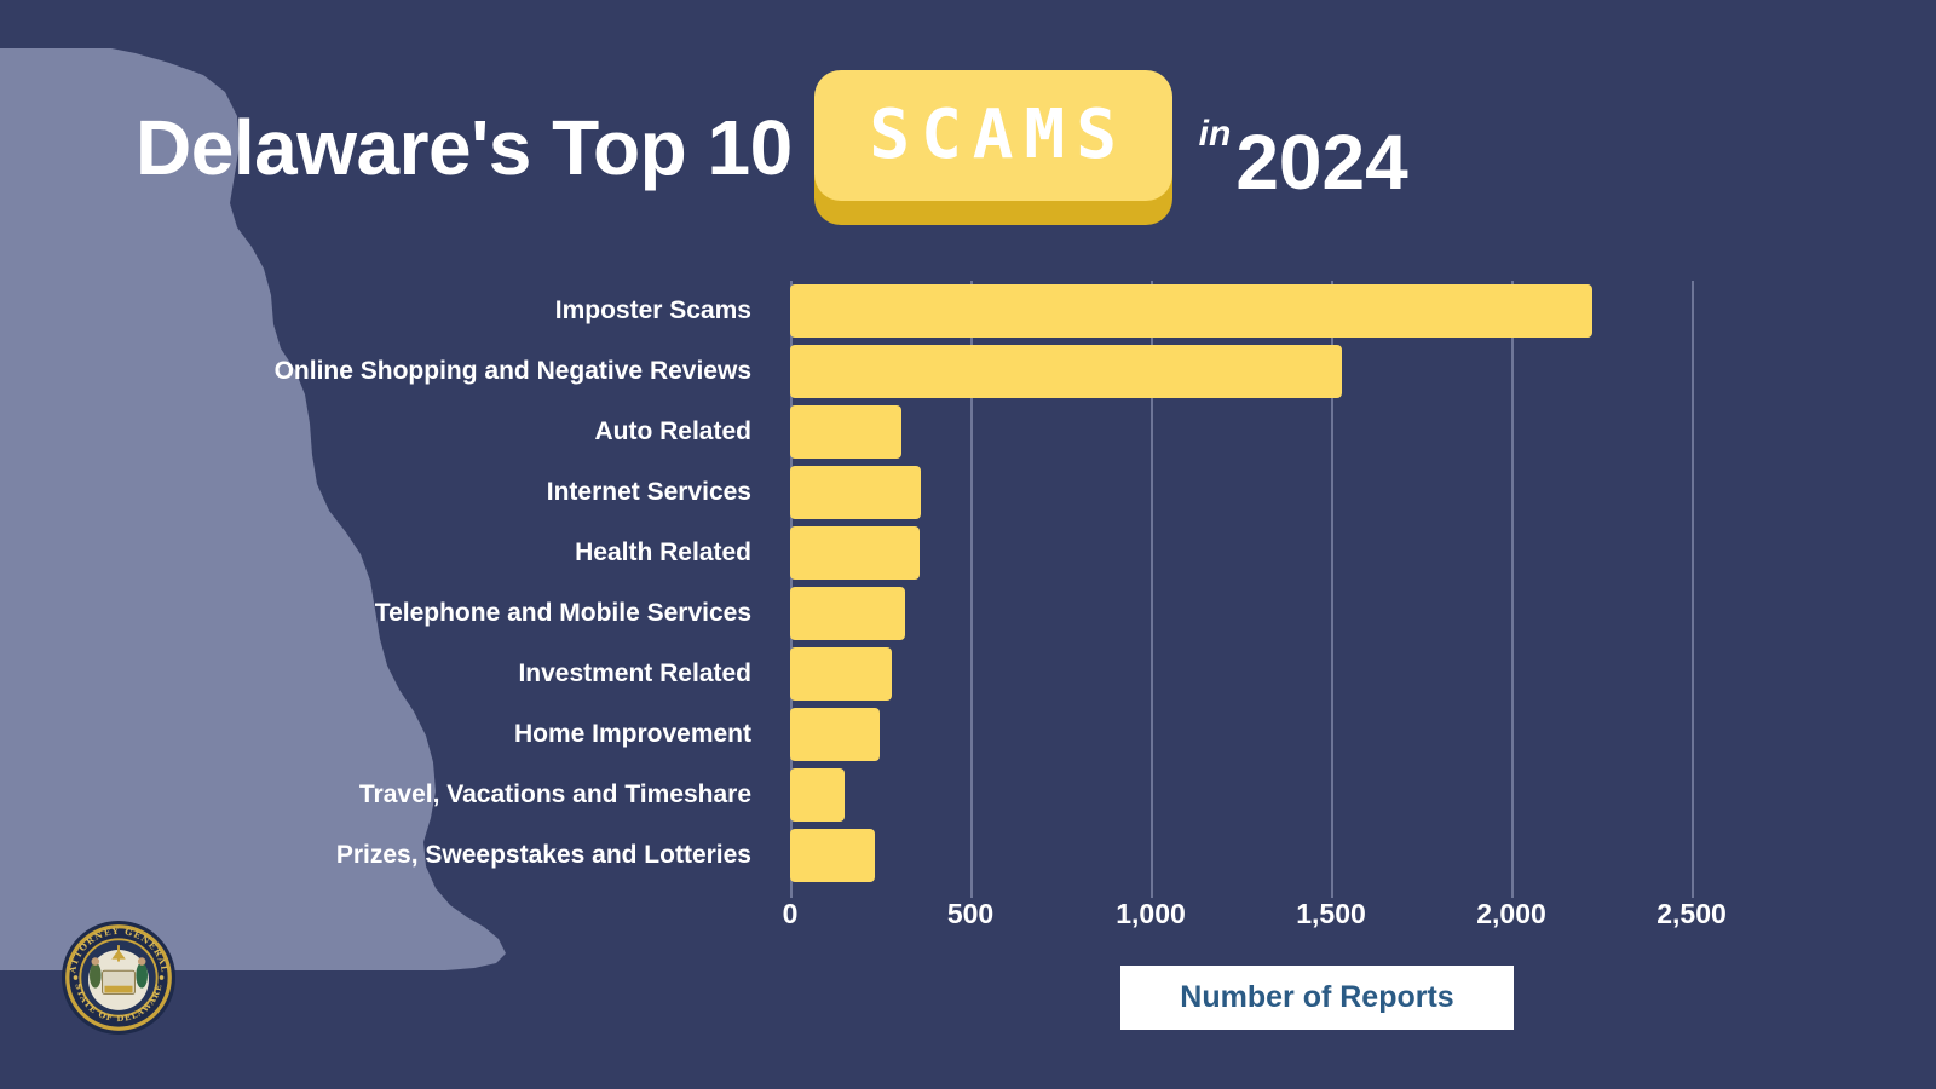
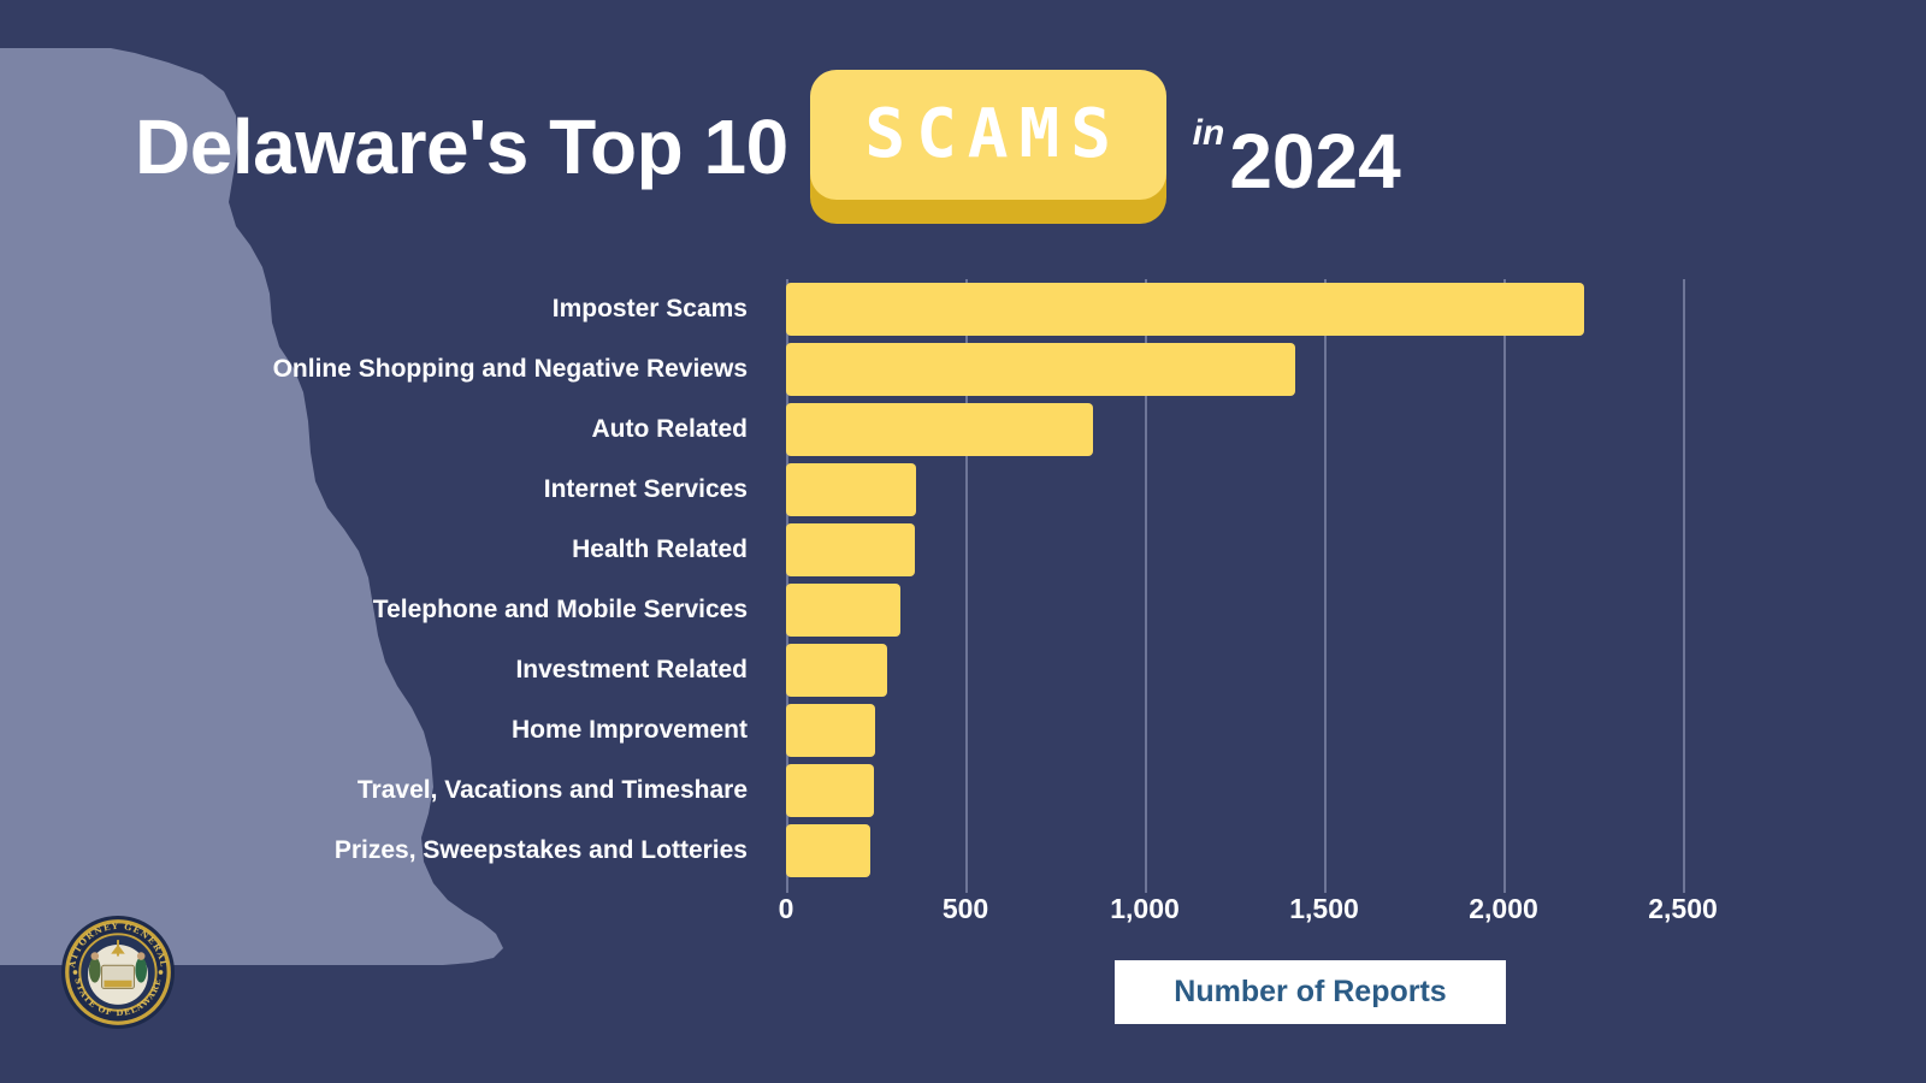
Online Shopping and Negative Reviews: 1530 -> 1420
Auto Related: 310 -> 860
Travel, Vacations and Timeshare: 150 -> 240
